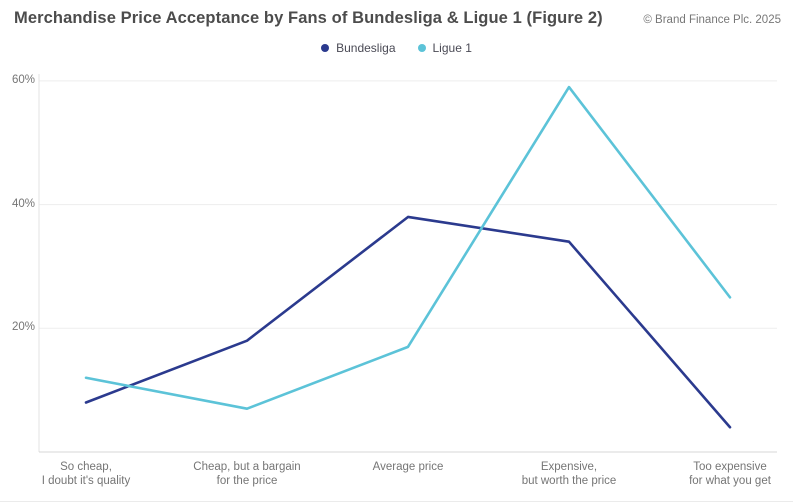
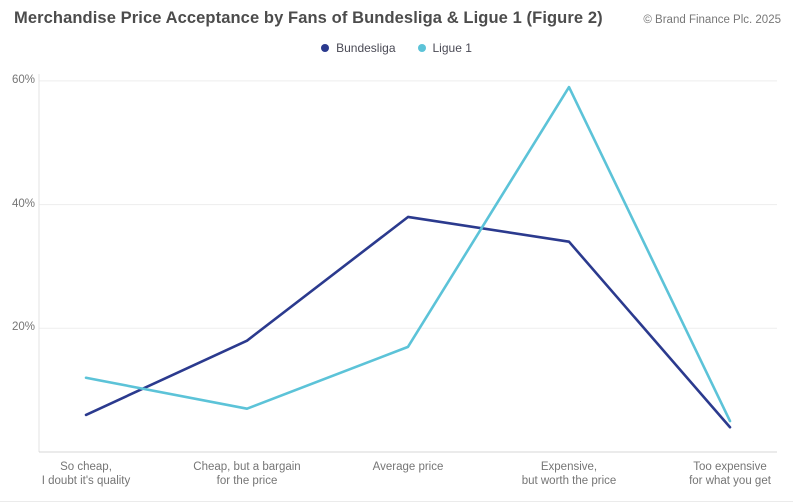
Bundesliga/So cheap, I doubt it's quality: 8% -> 6%
Ligue 1/Too expensive for what you get: 25% -> 5%
